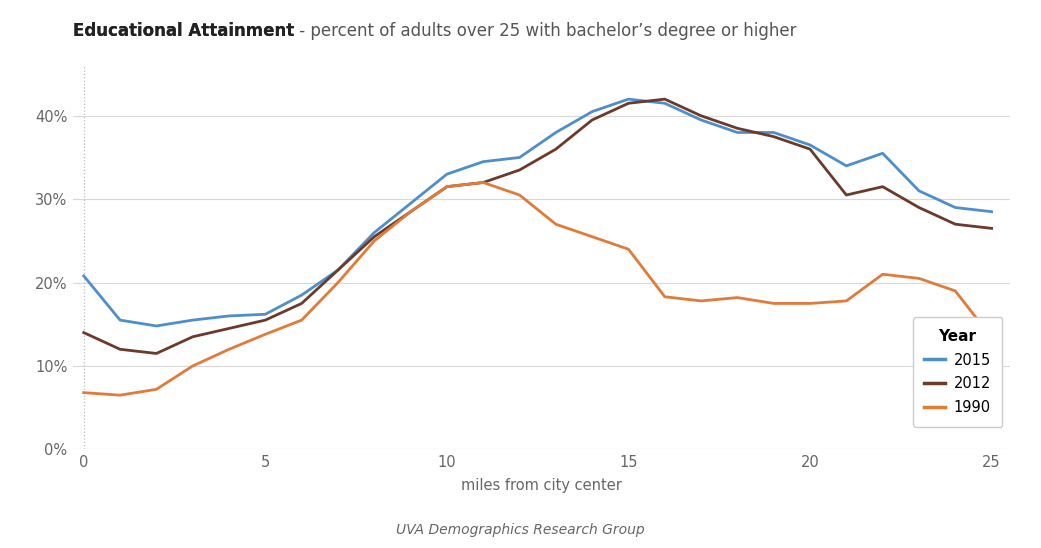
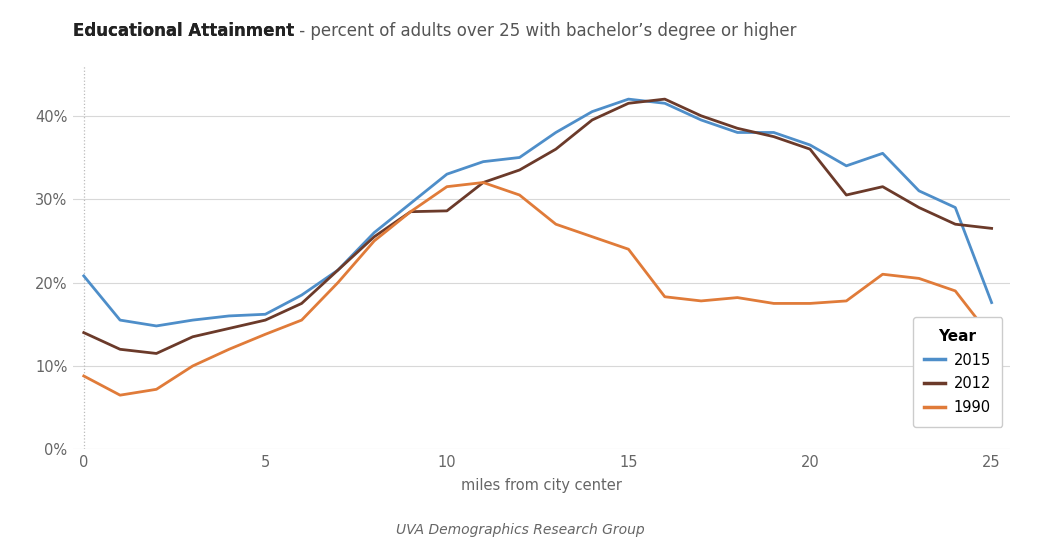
1990/0: 6.8% -> 8.8%
2012/10: 31.5% -> 28.6%
2015/25: 28.5% -> 17.6%
